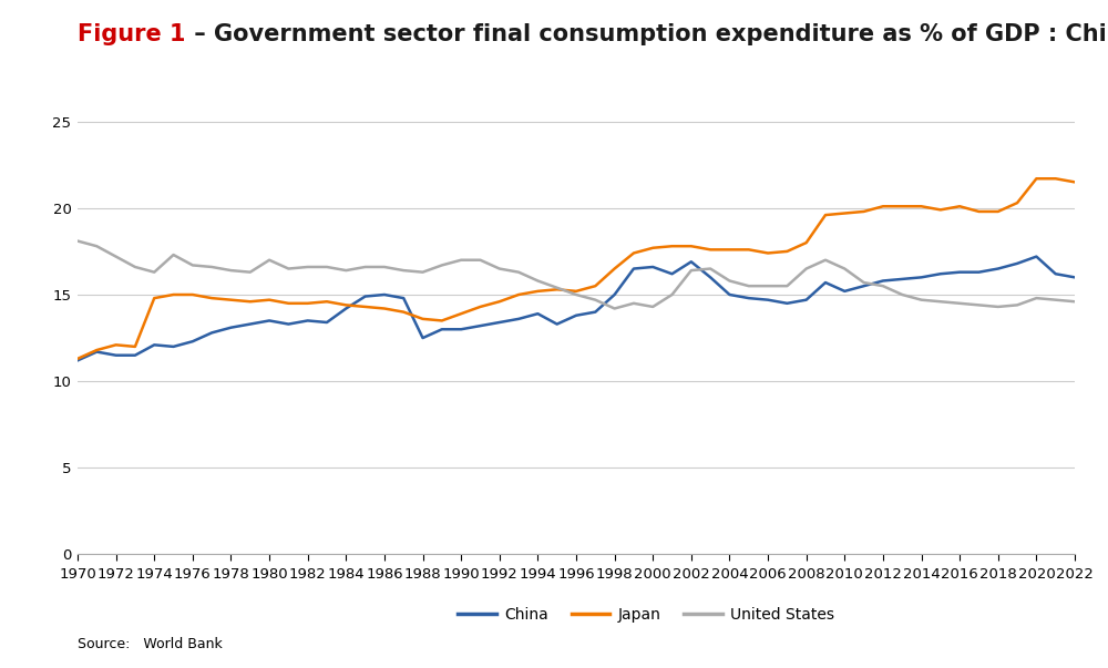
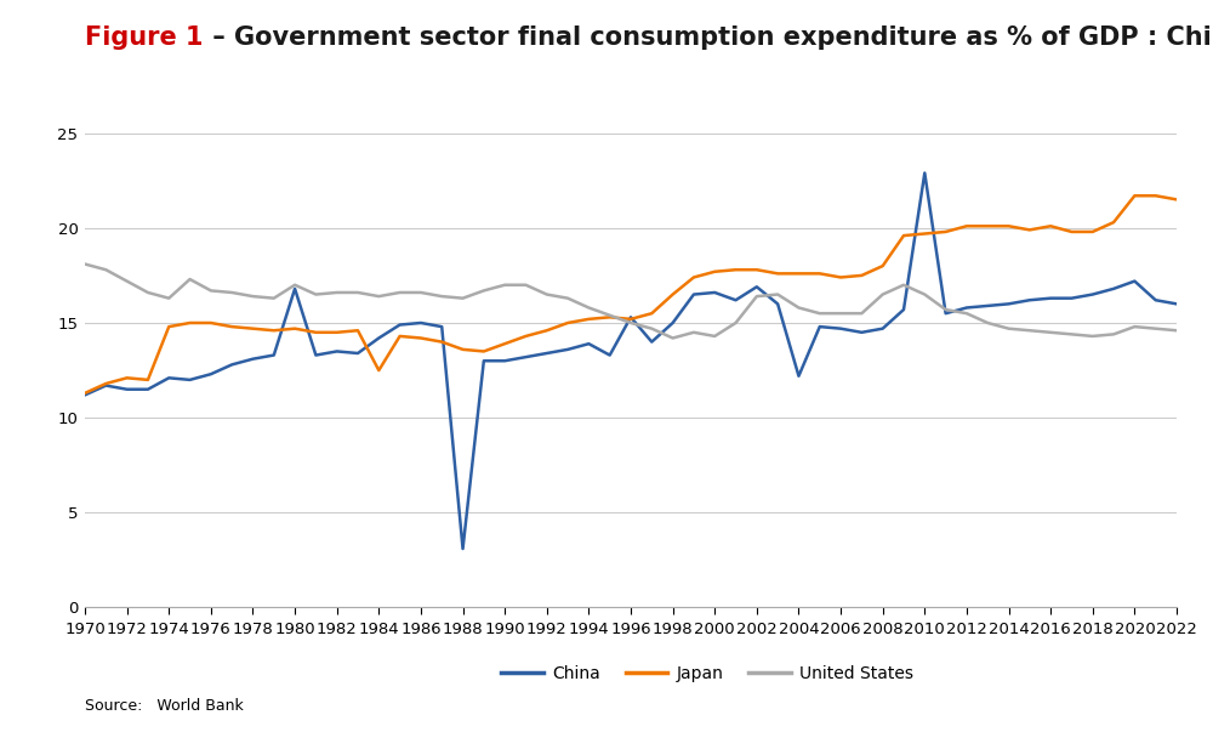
China/1980: 13.5 -> 16.8
Japan/1984: 14.4 -> 12.5
China/1988: 12.5 -> 3.1
China/1996: 13.8 -> 15.3
China/2004: 15.0 -> 12.2
China/2010: 15.2 -> 22.9
